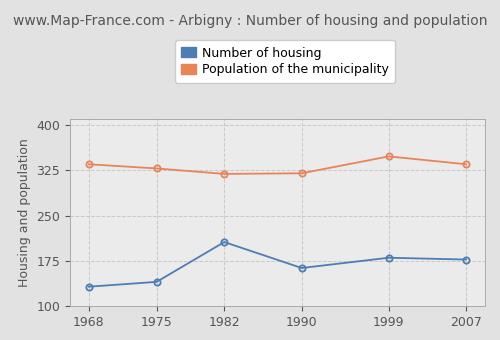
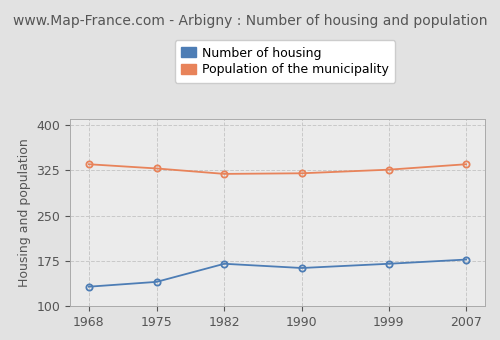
Number of housing/1982: 206 -> 170
Number of housing/1999: 180 -> 170
Population of the municipality/1999: 348 -> 326
